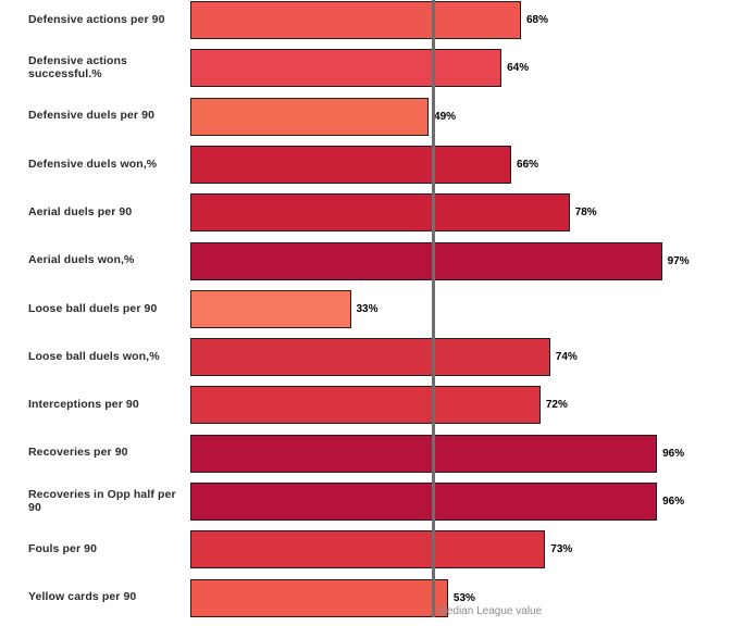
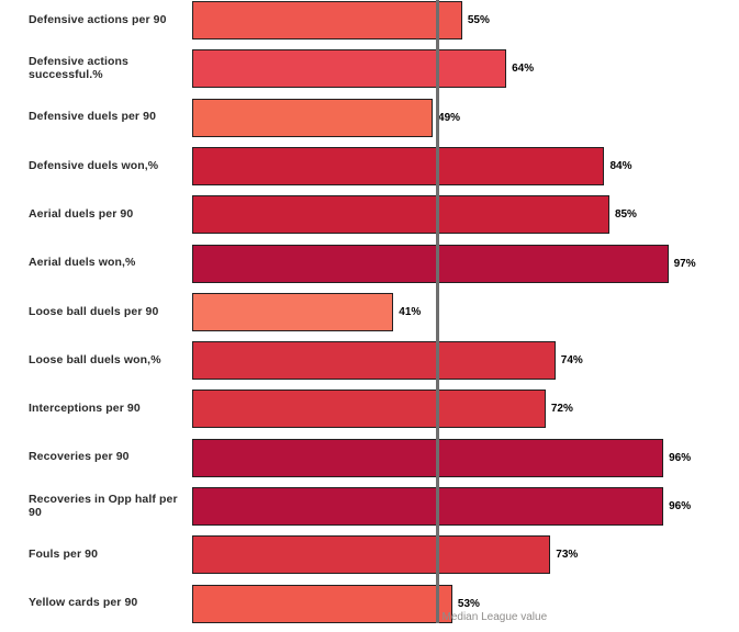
Defensive actions per 90: 68% -> 55%
Defensive duels won,%: 66% -> 84%
Aerial duels per 90: 78% -> 85%
Loose ball duels per 90: 33% -> 41%
